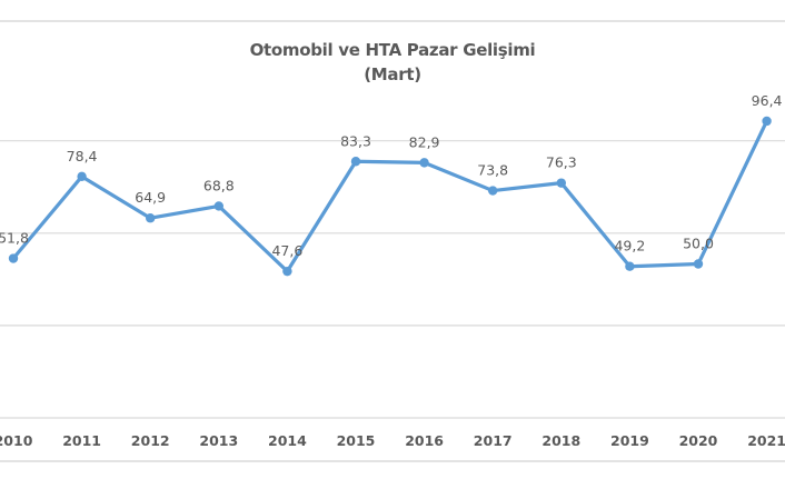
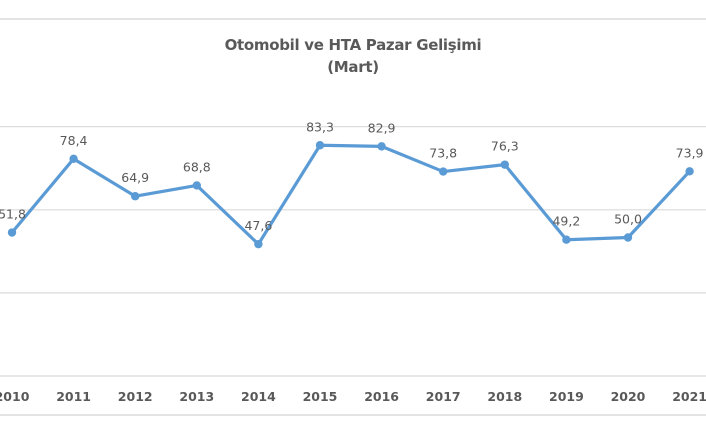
2021: 96,4 -> 73,9
